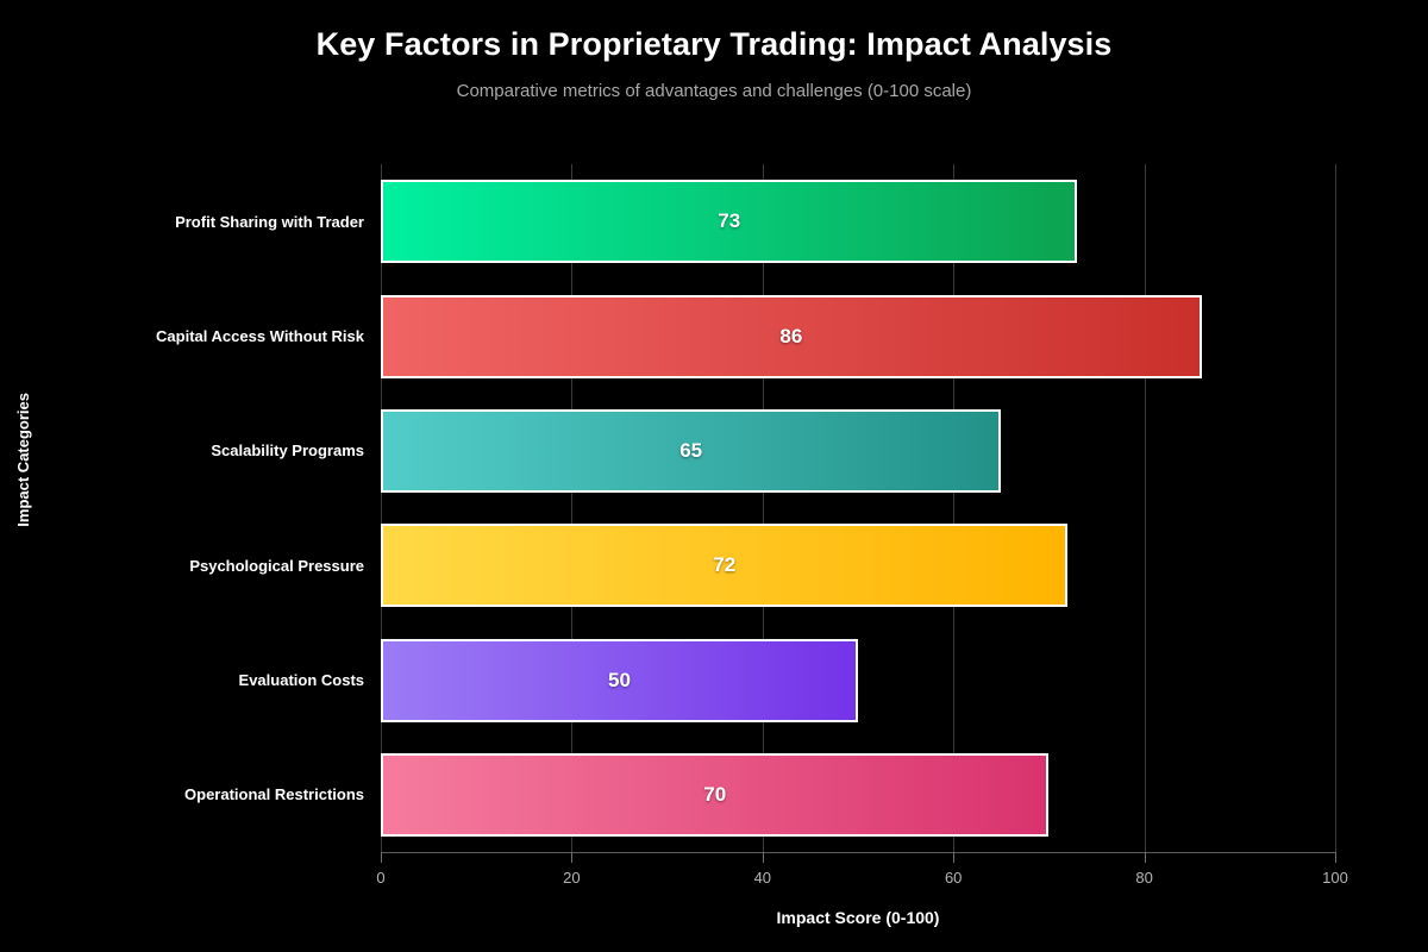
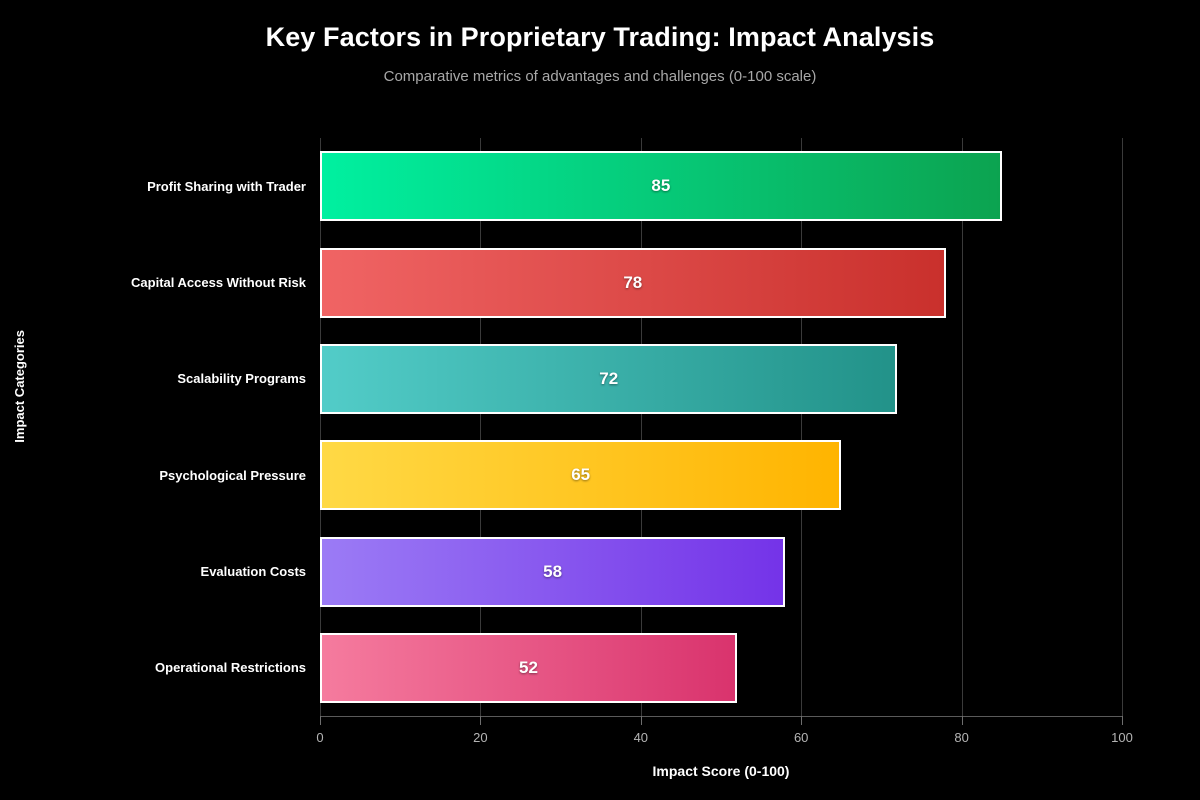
Profit Sharing with Trader: 73 -> 85
Capital Access Without Risk: 86 -> 78
Scalability Programs: 65 -> 72
Psychological Pressure: 72 -> 65
Evaluation Costs: 50 -> 58
Operational Restrictions: 70 -> 52
